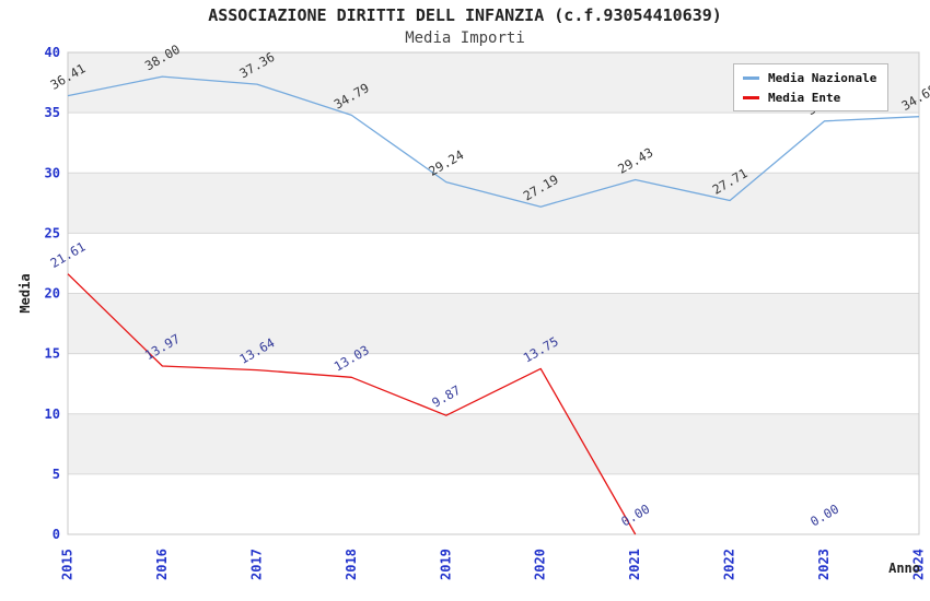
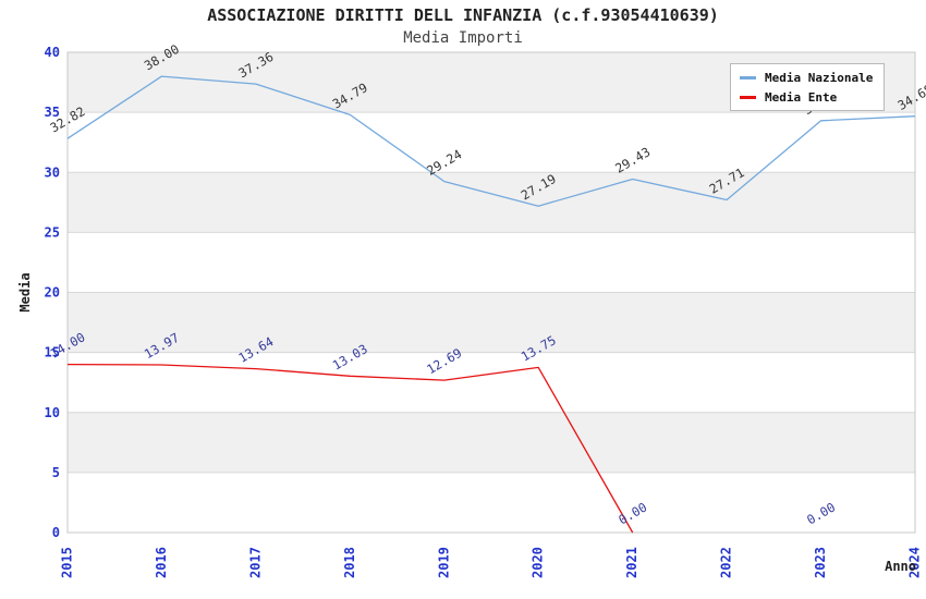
Media Nazionale/2015: 36.41 -> 32.82
Media Ente/2015: 21.61 -> 14.00
Media Ente/2019: 9.87 -> 12.69
